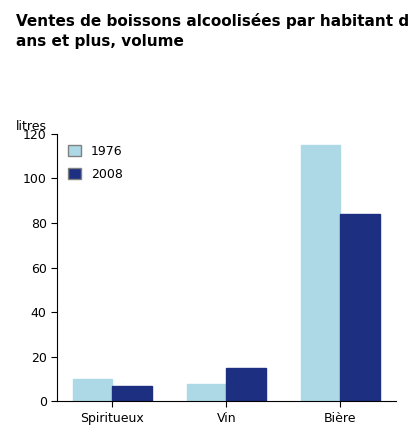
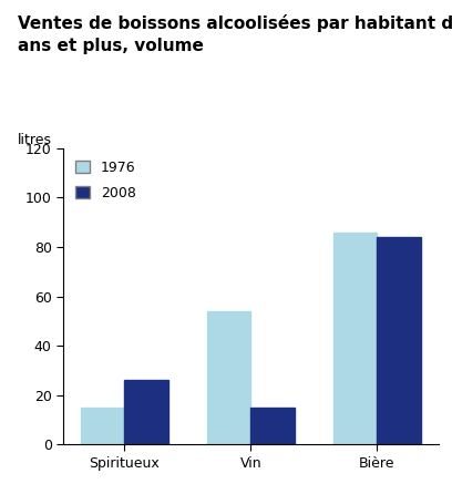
1976/Spiritueux: 10 -> 15
2008/Spiritueux: 7 -> 26
1976/Vin: 8 -> 54
1976/Bière: 115 -> 86
